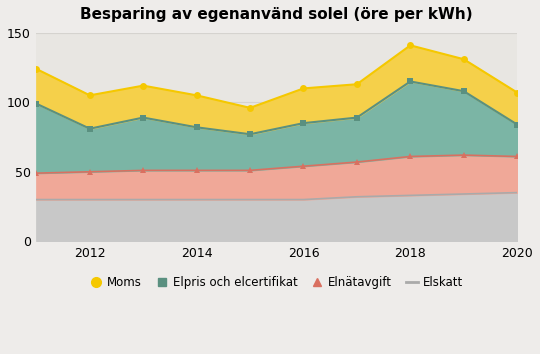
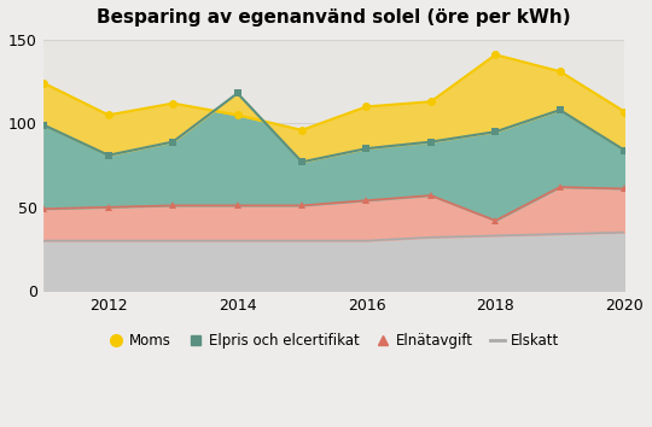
Elpris och elcertifikat/2014: 82 -> 118
Elnätavgift/2018: 61 -> 42
Elpris och elcertifikat/2018: 115 -> 95
